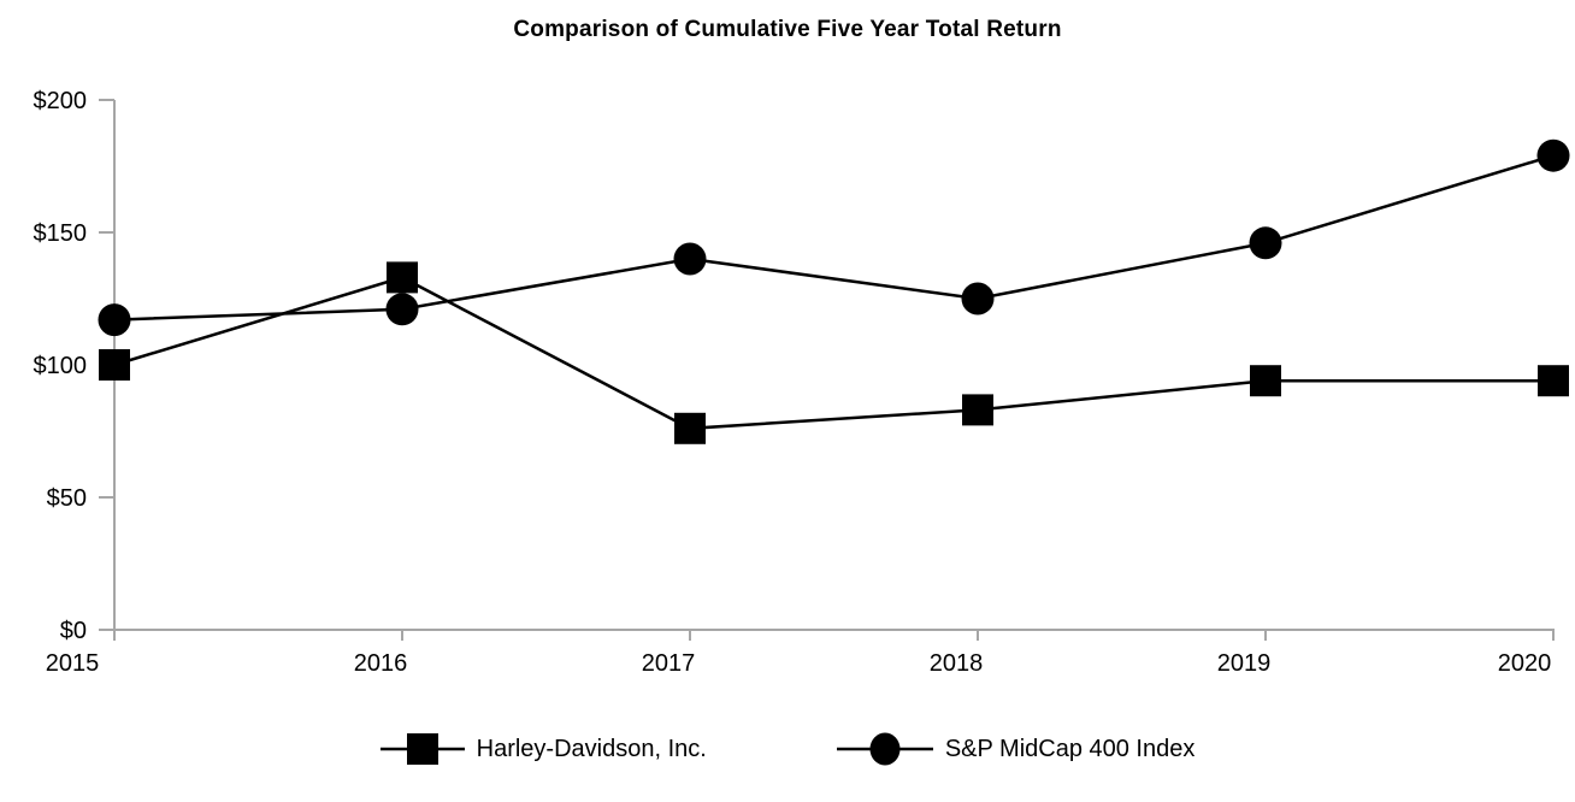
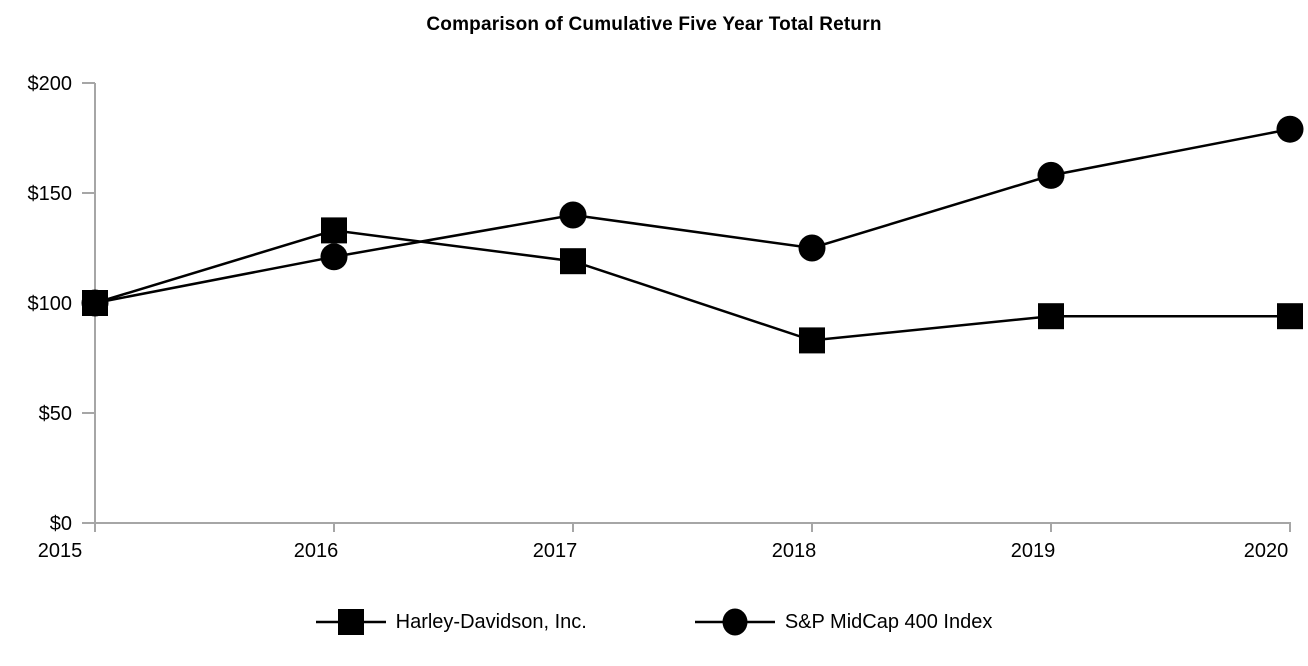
S&P MidCap 400 Index/2015: $117 -> $100
Harley-Davidson, Inc./2017: $76 -> $119
S&P MidCap 400 Index/2019: $146 -> $158
